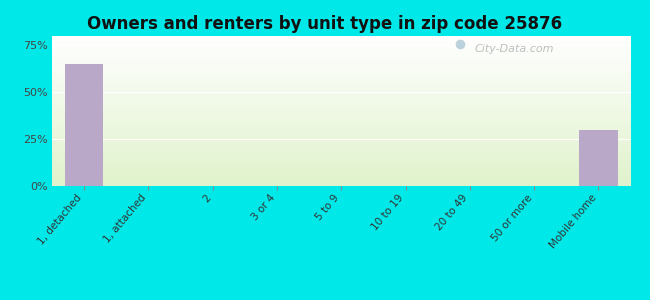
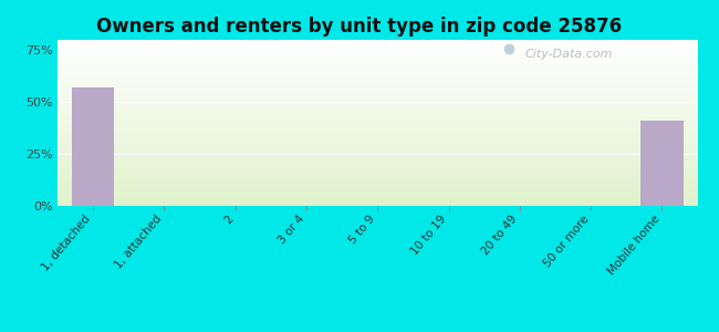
1, detached: 65% -> 57%
Mobile home: 30% -> 41%
